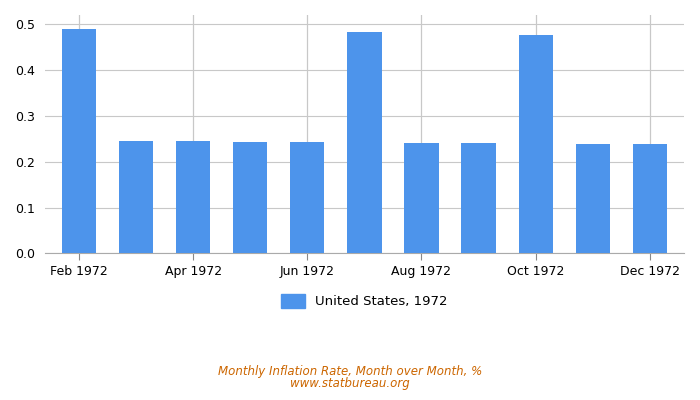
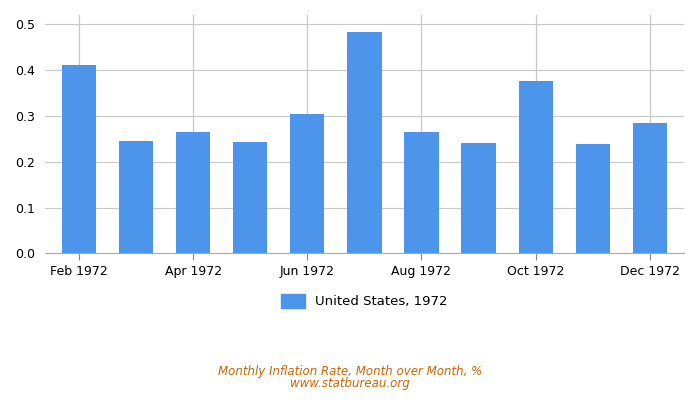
Feb 1972: 0.490 -> 0.410
Apr 1972: 0.245 -> 0.265
Jun 1972: 0.244 -> 0.305
Aug 1972: 0.240 -> 0.265
Oct 1972: 0.476 -> 0.375
Dec 1972: 0.238 -> 0.285
